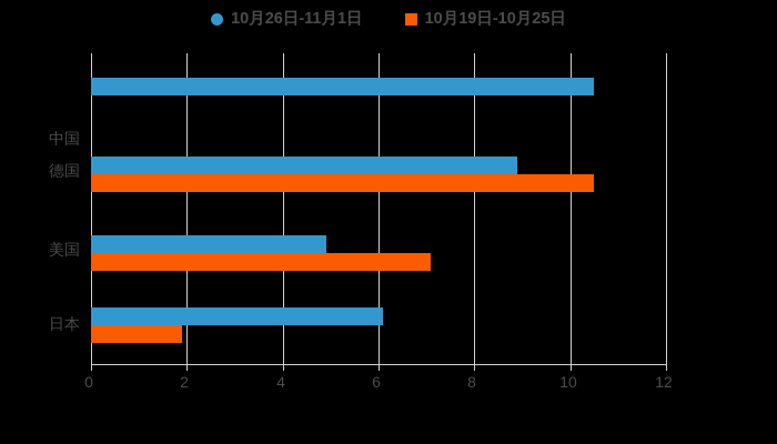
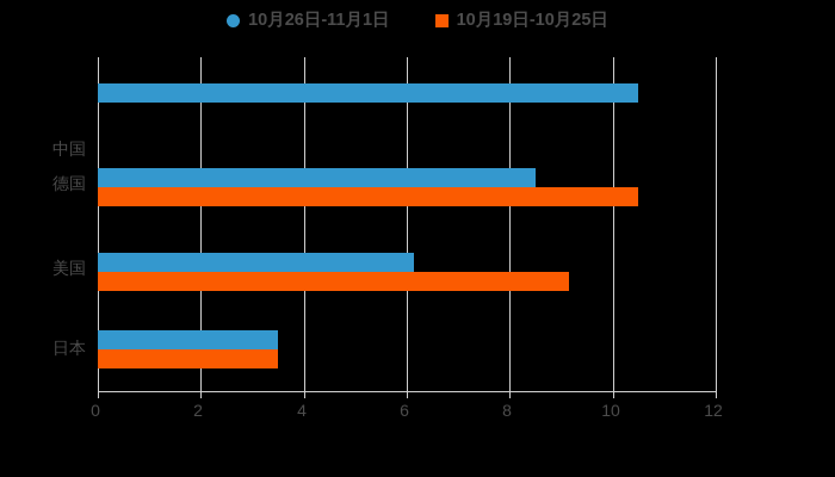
10月26日-11月1日/德国: 8.9 -> 8.5
10月26日-11月1日/美国: 4.9 -> 6.2
10月19日-10月25日/美国: 7.1 -> 9.2
10月26日-11月1日/日本: 6.1 -> 3.5
10月19日-10月25日/日本: 1.9 -> 3.5
